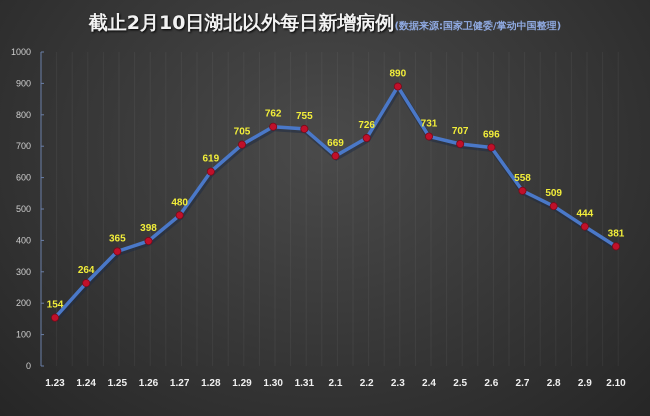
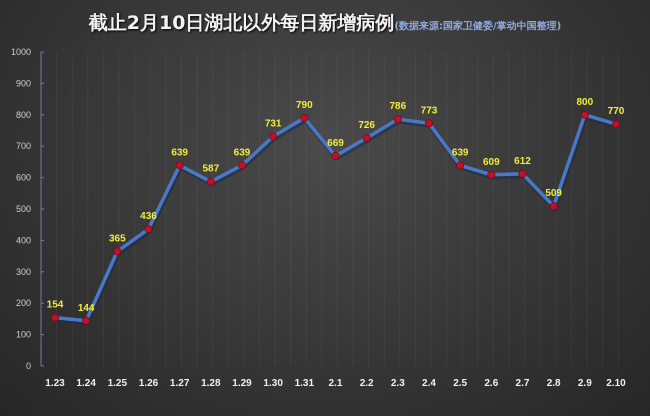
1.24: 264 -> 144
1.26: 398 -> 436
1.27: 480 -> 639
1.28: 619 -> 587
1.29: 705 -> 639
1.30: 762 -> 731
1.31: 755 -> 790
2.3: 890 -> 786
2.4: 731 -> 773
2.5: 707 -> 639
2.6: 696 -> 609
2.7: 558 -> 612
2.9: 444 -> 800
2.10: 381 -> 770
